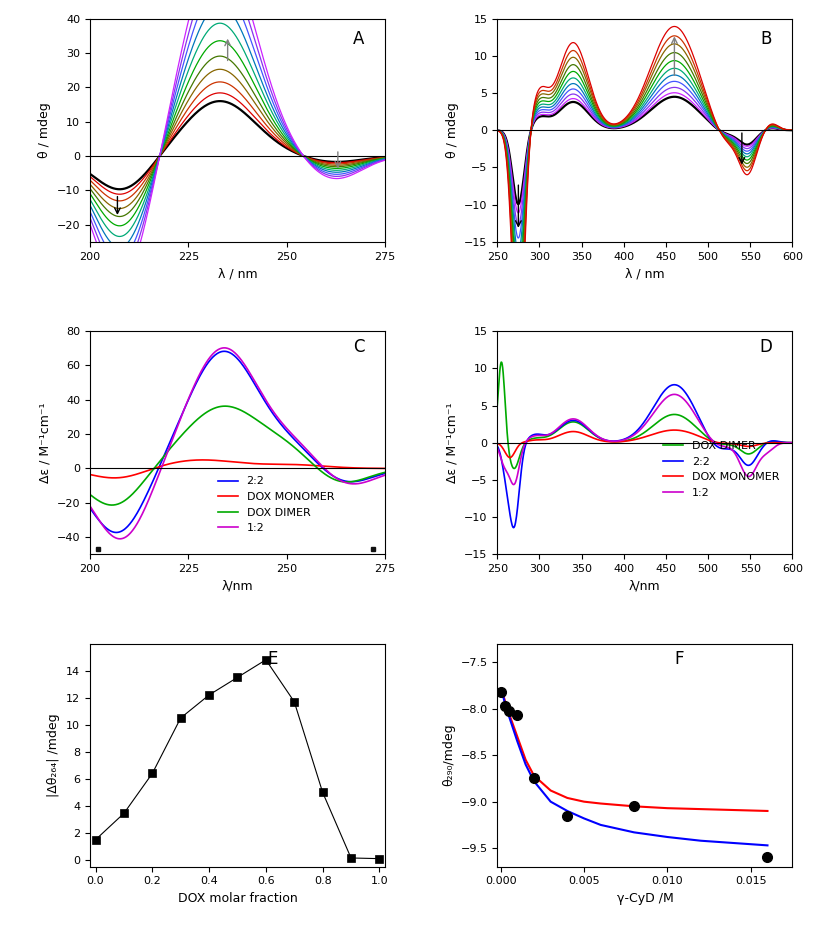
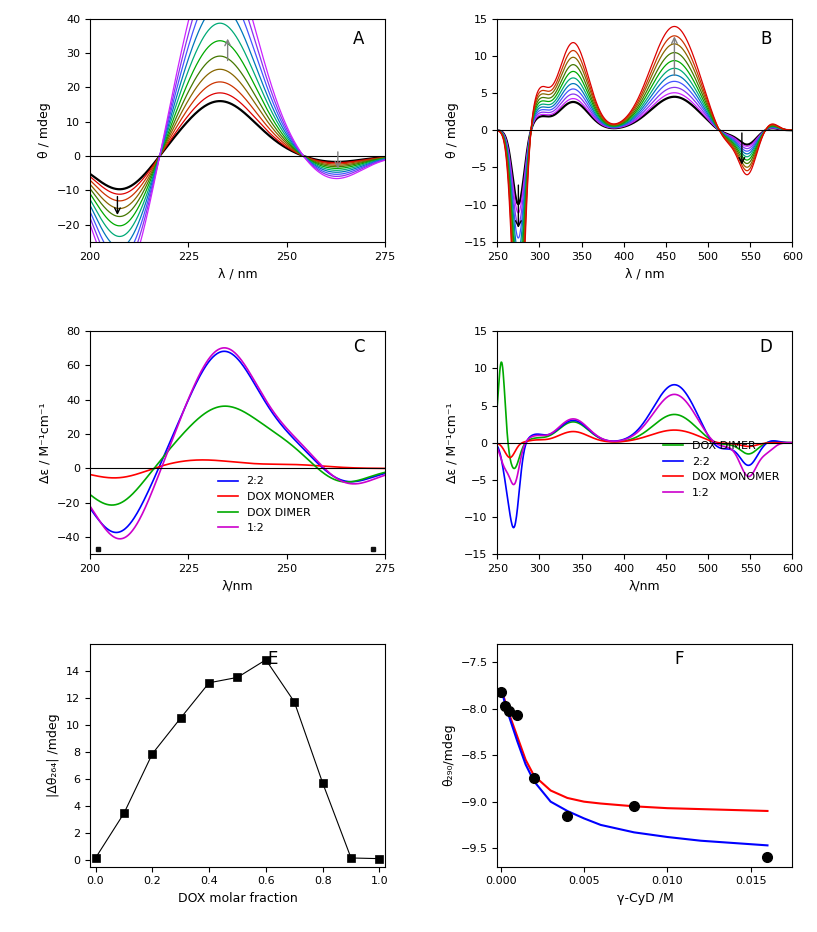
0.0: 1.5 -> 0.1
0.2: 6.4 -> 7.8
0.4: 12.2 -> 13.1
0.8: 5.0 -> 5.7
